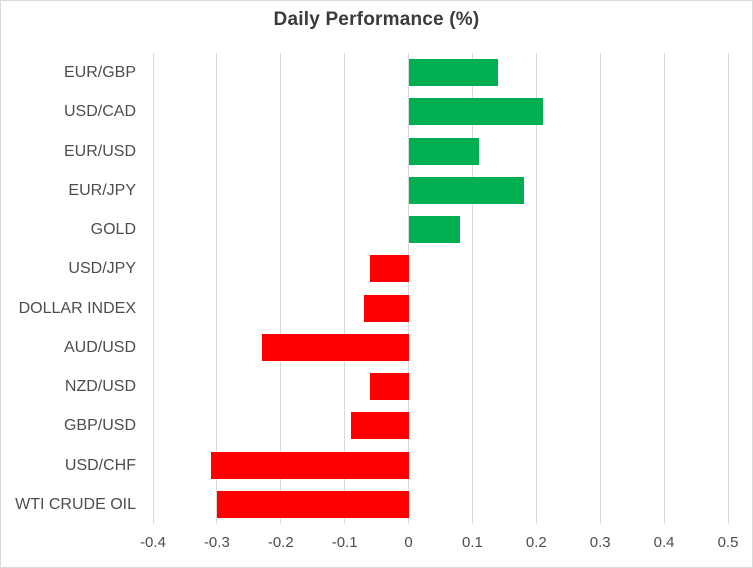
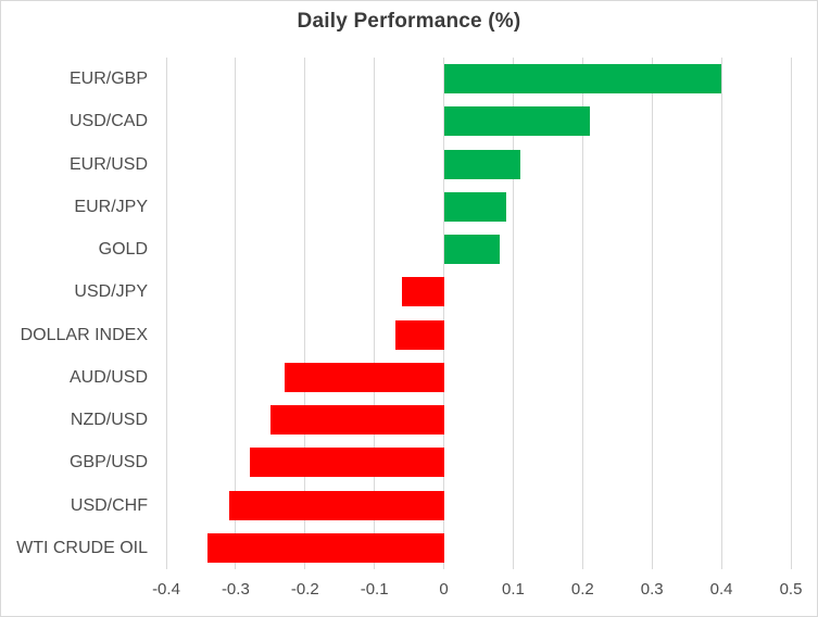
EUR/GBP: 0.14 -> 0.40
EUR/JPY: 0.18 -> 0.09
NZD/USD: -0.06 -> -0.25
GBP/USD: -0.09 -> -0.28
WTI CRUDE OIL: -0.30 -> -0.34
